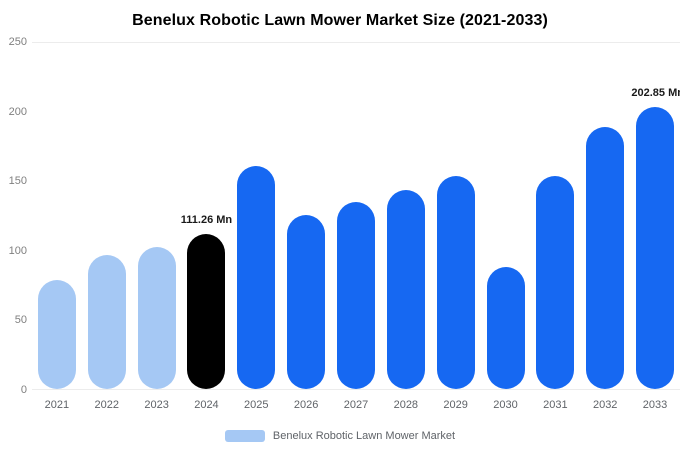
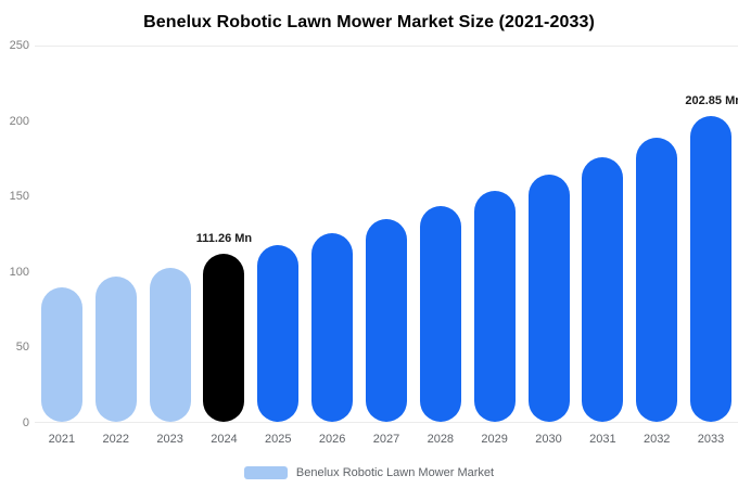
2021: 78 -> 89
2025: 160 -> 117
2030: 88 -> 164
2031: 153 -> 175
